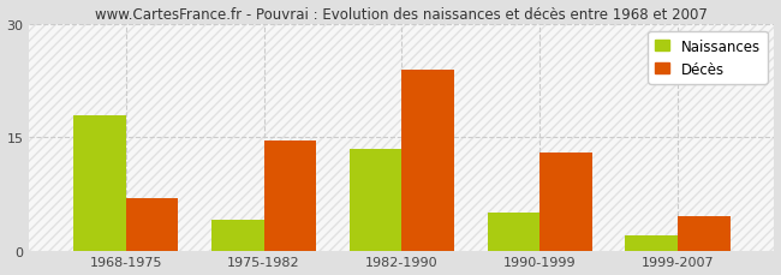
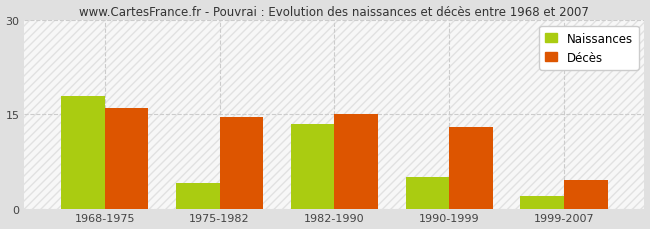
Décès/1968-1975: 7.0 -> 16.0
Décès/1982-1990: 24.0 -> 15.0
